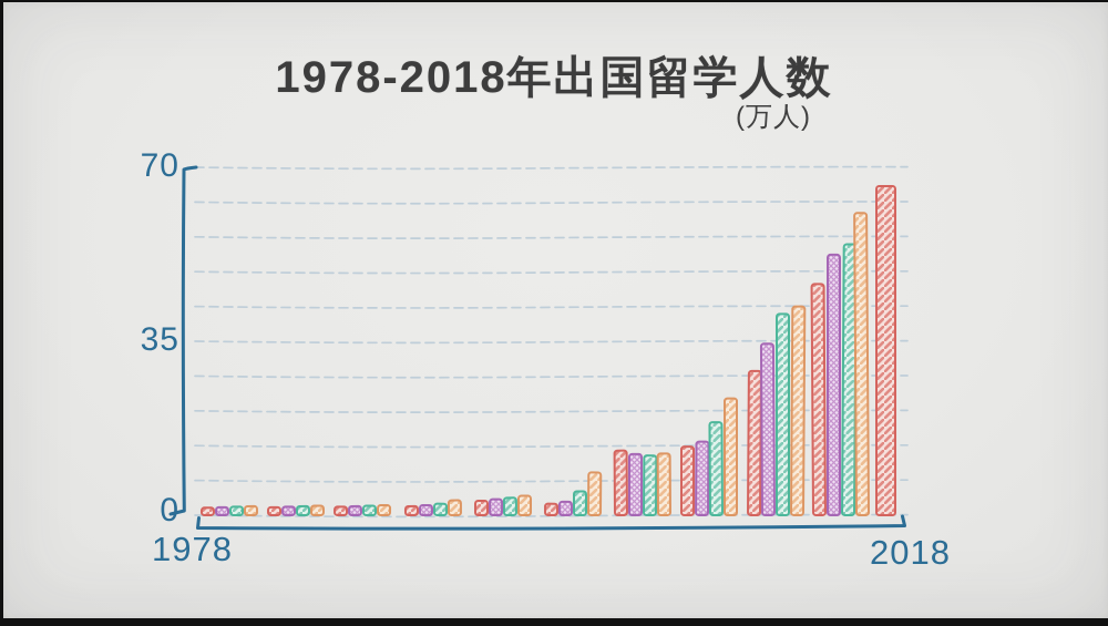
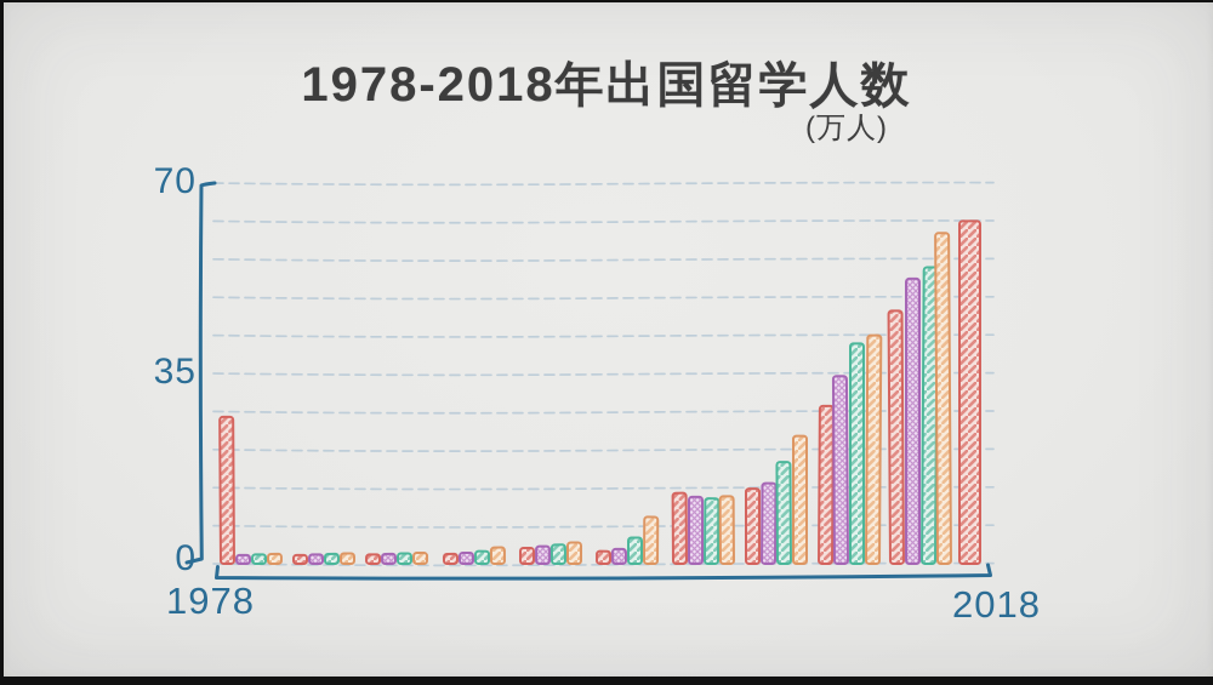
1978: 2 -> 27
2018: 66 -> 63
